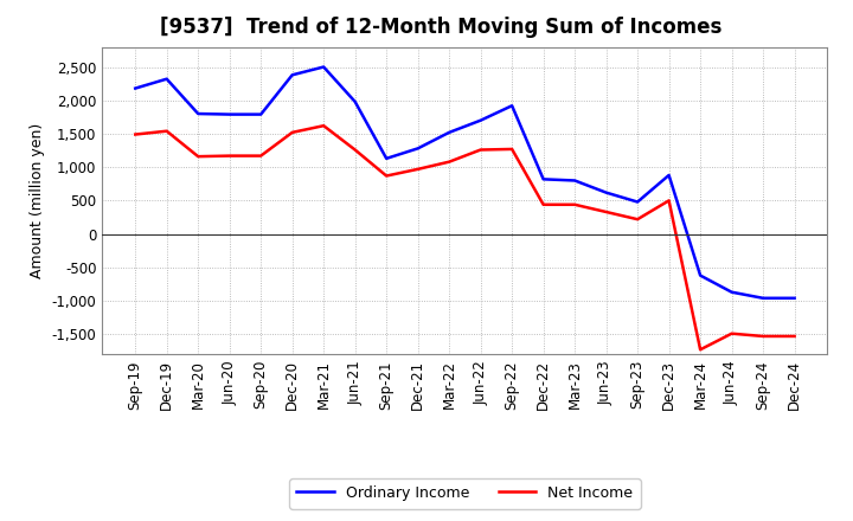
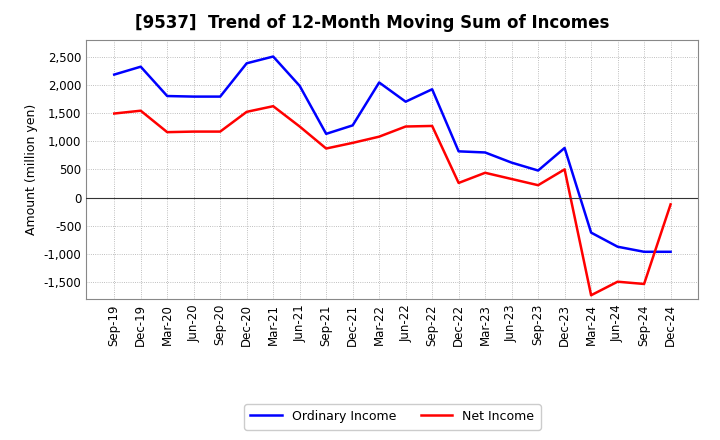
Ordinary Income/Mar-22: 1,520 -> 2,040
Net Income/Dec-22: 440 -> 260
Net Income/Dec-24: -1,530 -> -120
